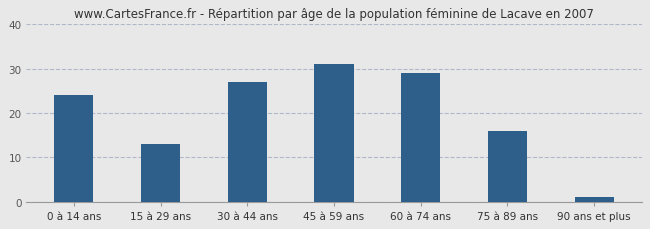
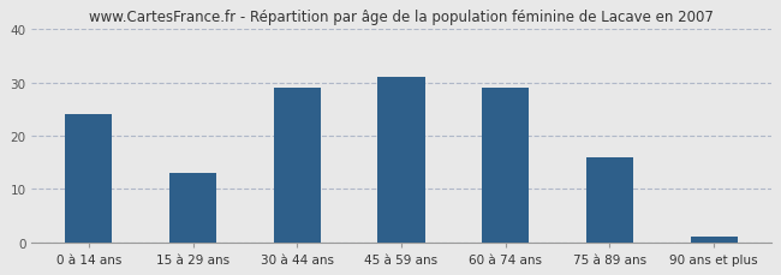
30 à 44 ans: 27 -> 29
